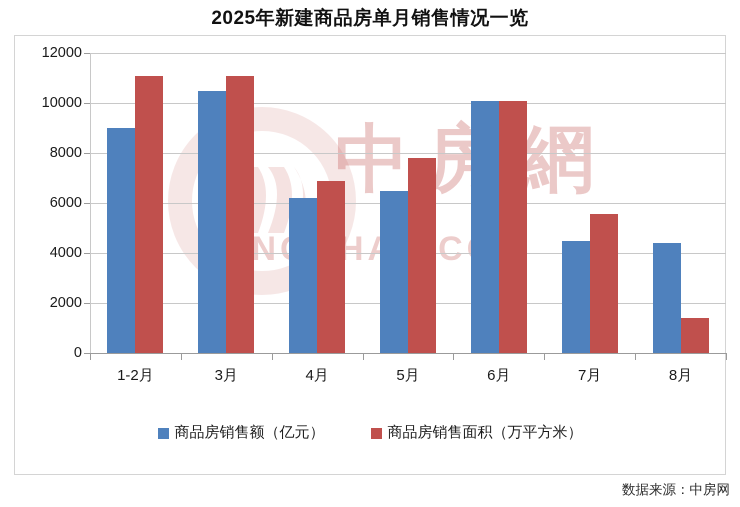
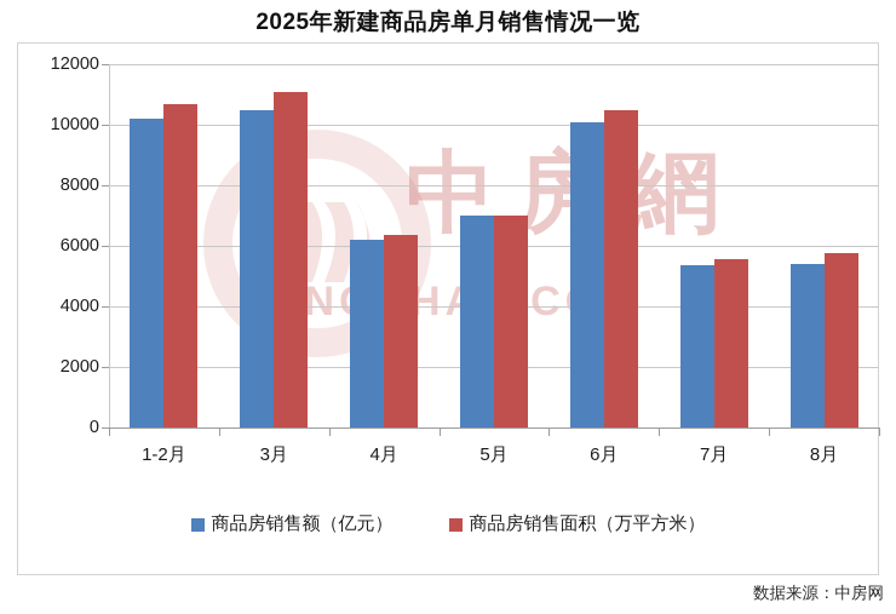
商品房销售额（亿元）/1-2月: 9000 -> 10200
商品房销售面积（万平方米）/1-2月: 11100 -> 10700
商品房销售面积（万平方米）/4月: 6900 -> 6400
商品房销售额（亿元）/5月: 6500 -> 7000
商品房销售面积（万平方米）/5月: 7800 -> 7000
商品房销售面积（万平方米）/6月: 10100 -> 10500
商品房销售额（亿元）/7月: 4500 -> 5400
商品房销售额（亿元）/8月: 4400 -> 5400
商品房销售面积（万平方米）/8月: 1400 -> 5800
